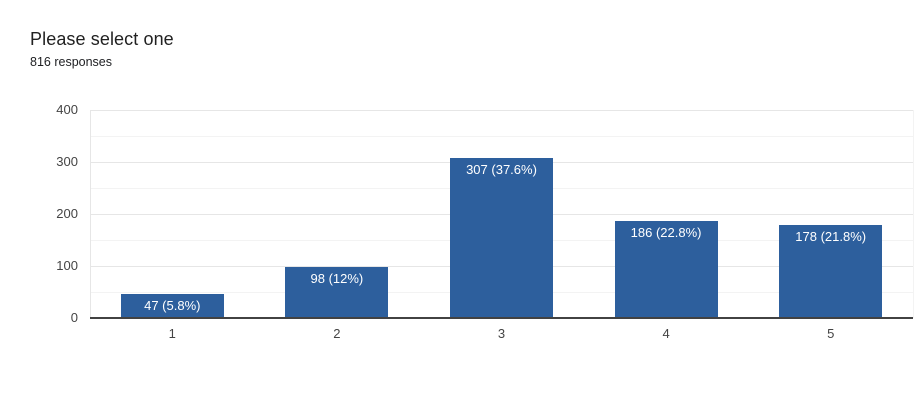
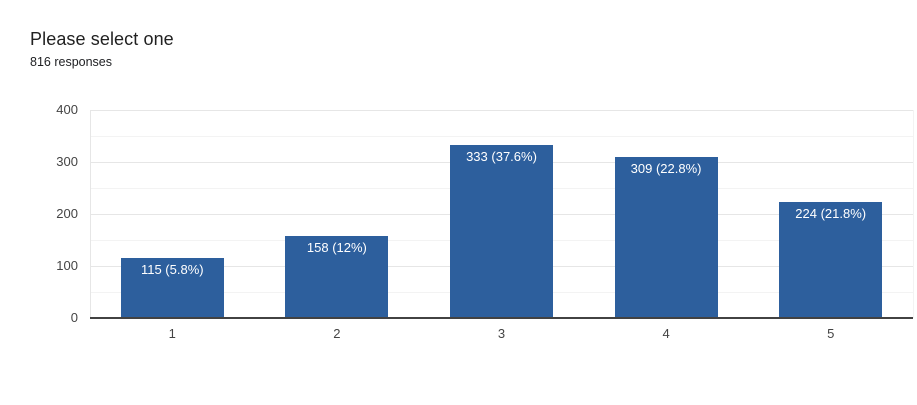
1: 47 -> 115
2: 98 -> 158
3: 307 -> 333
4: 186 -> 309
5: 178 -> 224
